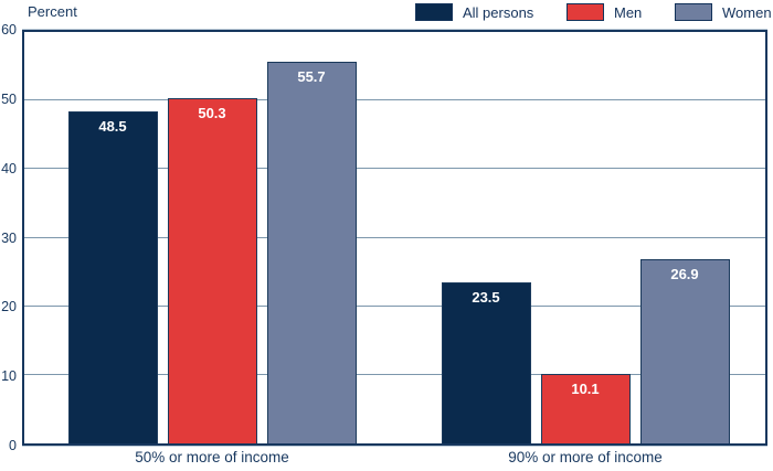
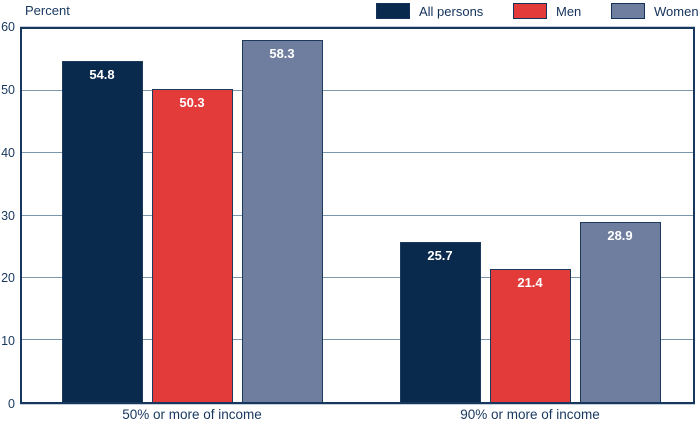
All persons/50% or more of income: 48.5 -> 54.8
Women/50% or more of income: 55.7 -> 58.3
All persons/90% or more of income: 23.5 -> 25.7
Men/90% or more of income: 10.1 -> 21.4
Women/90% or more of income: 26.9 -> 28.9
